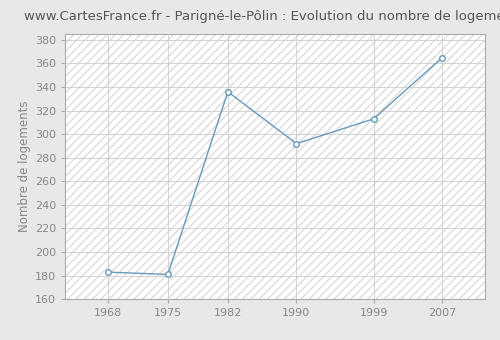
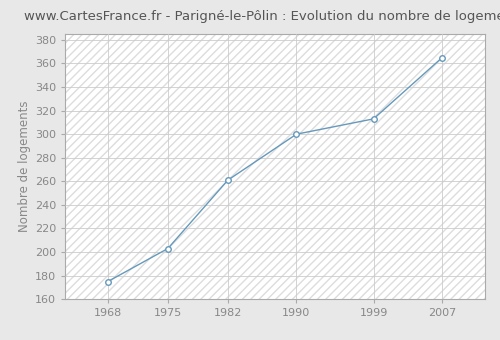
1968: 183 -> 175
1975: 181 -> 203
1982: 336 -> 261
1990: 292 -> 300
